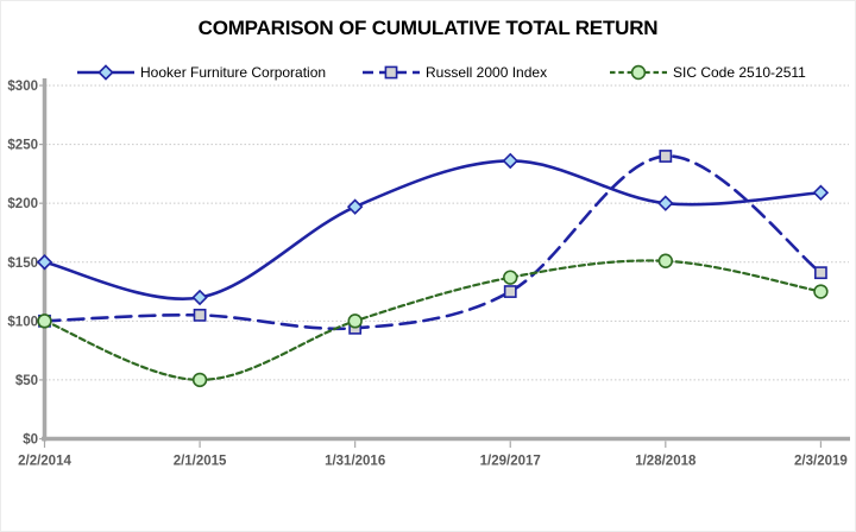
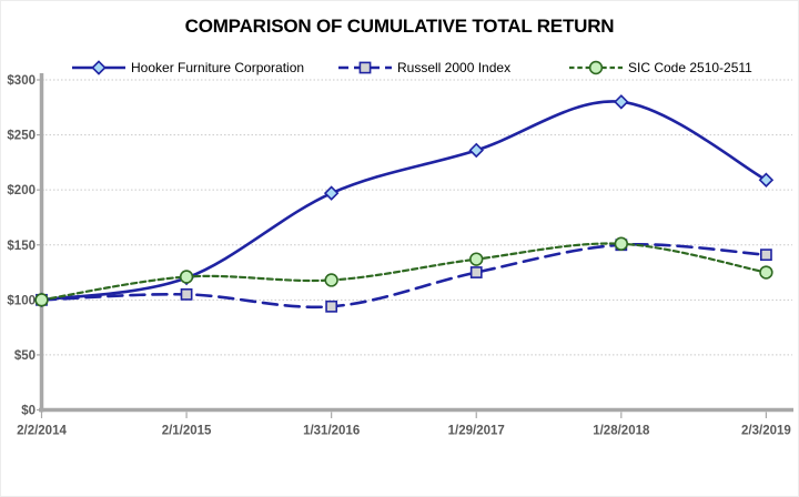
Hooker Furniture Corporation/2/2/2014: $150 -> $100
SIC Code 2510-2511/2/1/2015: $50 -> $120
SIC Code 2510-2511/1/31/2016: $100 -> $120
Hooker Furniture Corporation/1/28/2018: $200 -> $280
Russell 2000 Index/1/28/2018: $240 -> $150
